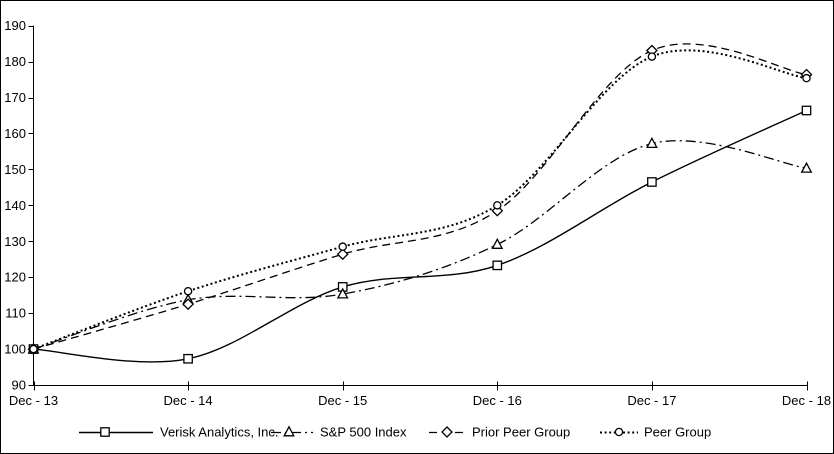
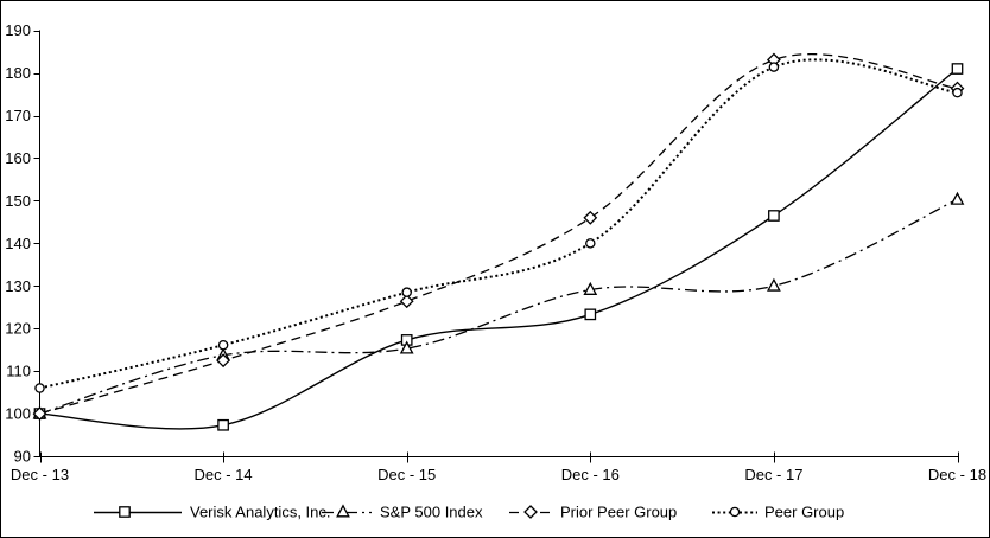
Peer Group/Dec - 13: 100 -> 106
Prior Peer Group/Dec - 16: 138 -> 146
S&P 500 Index/Dec - 17: 157 -> 130
Verisk Analytics, Inc./Dec - 18: 166 -> 181
